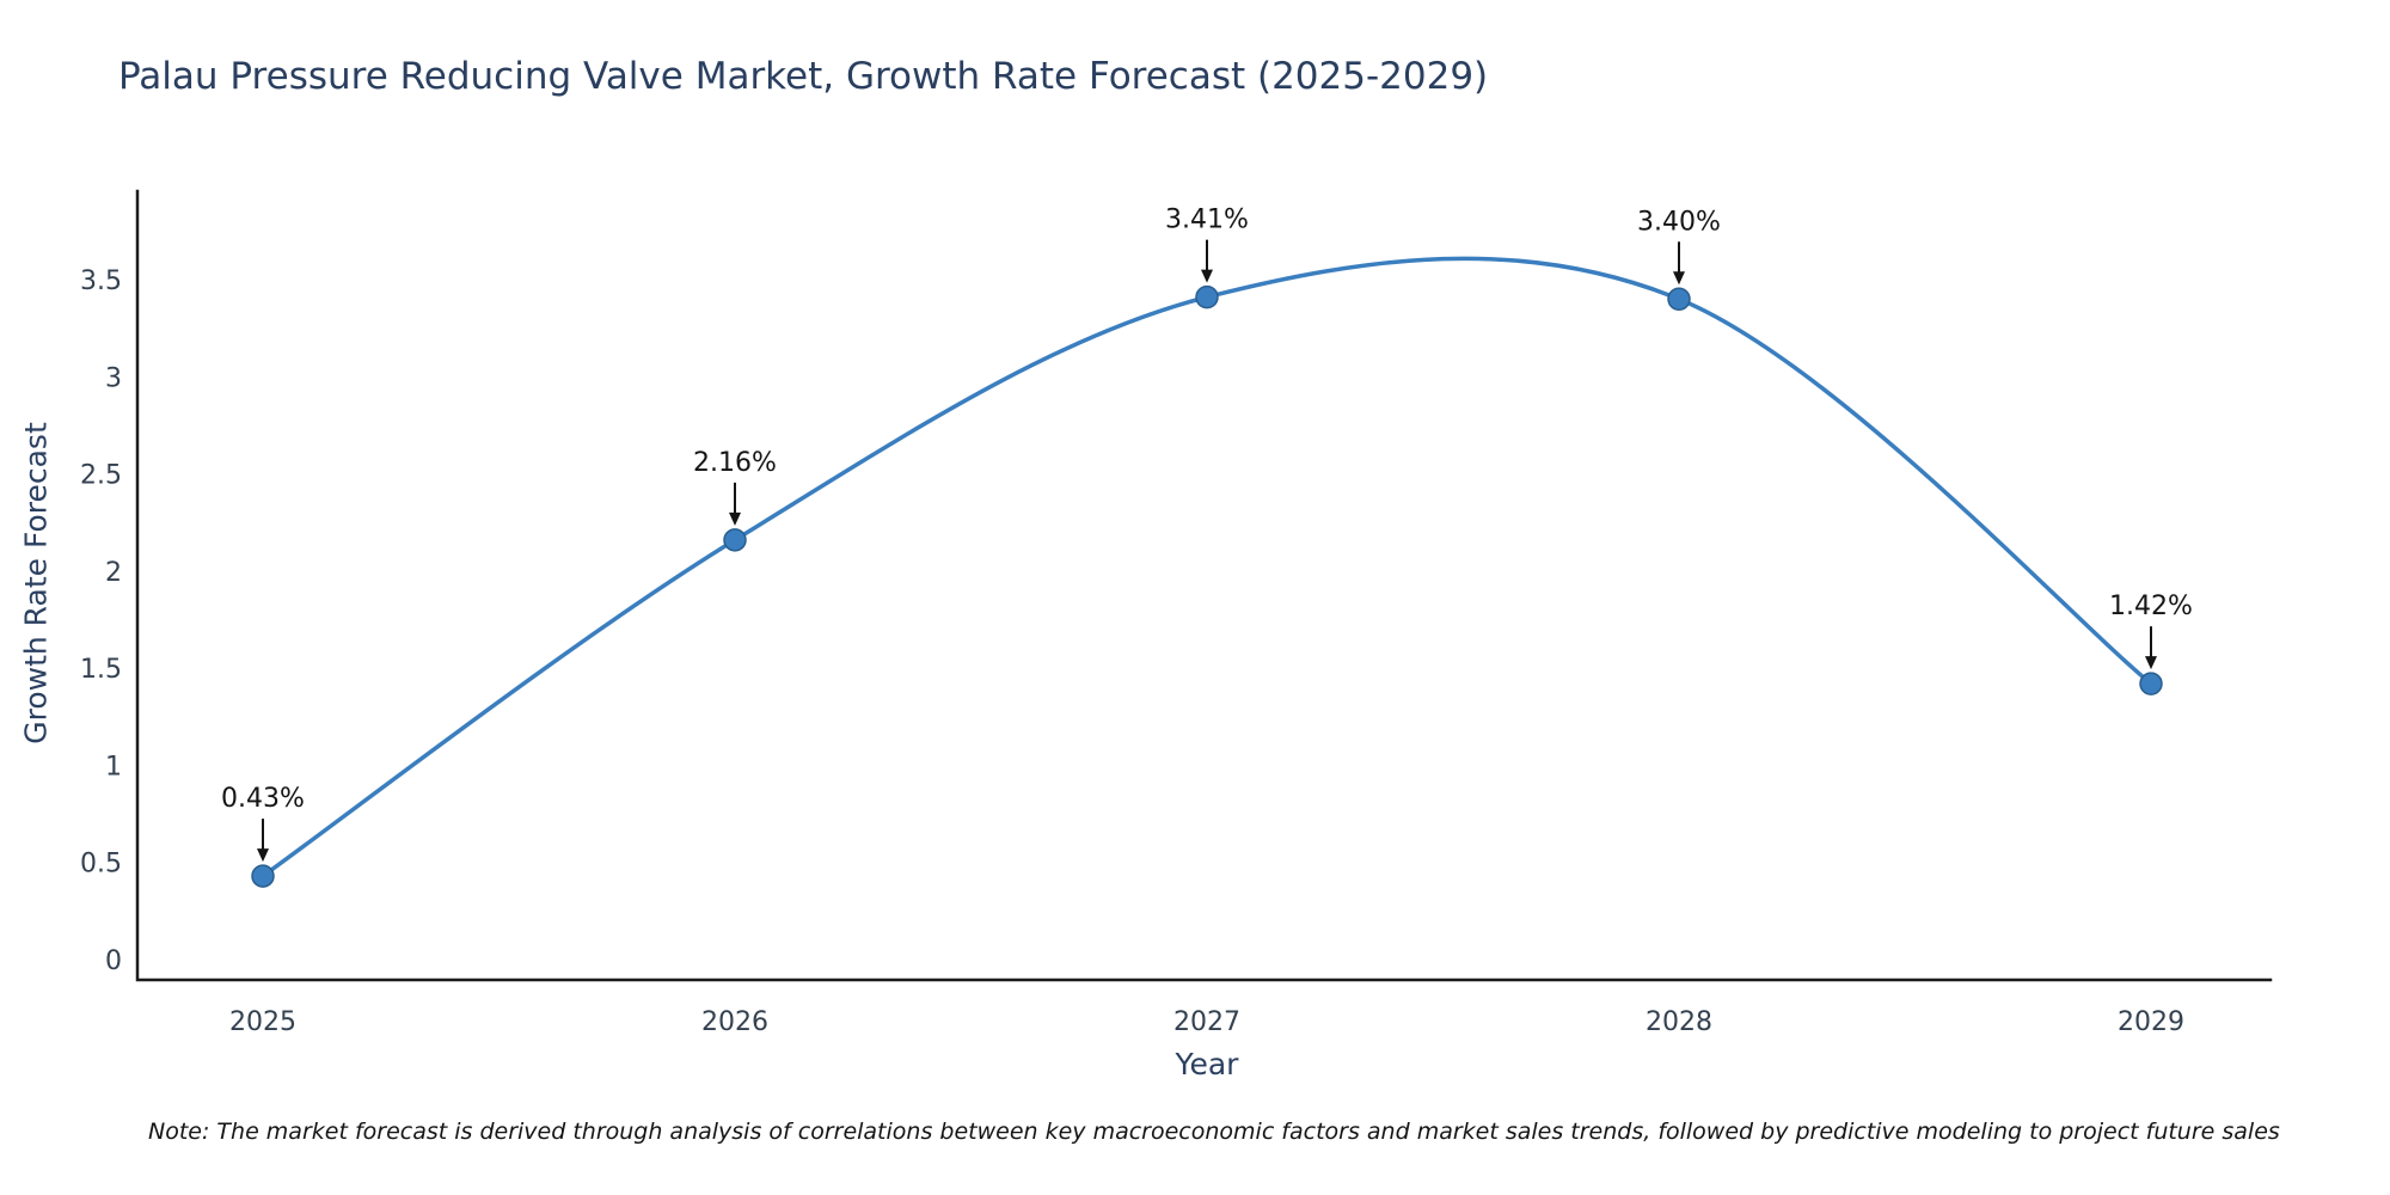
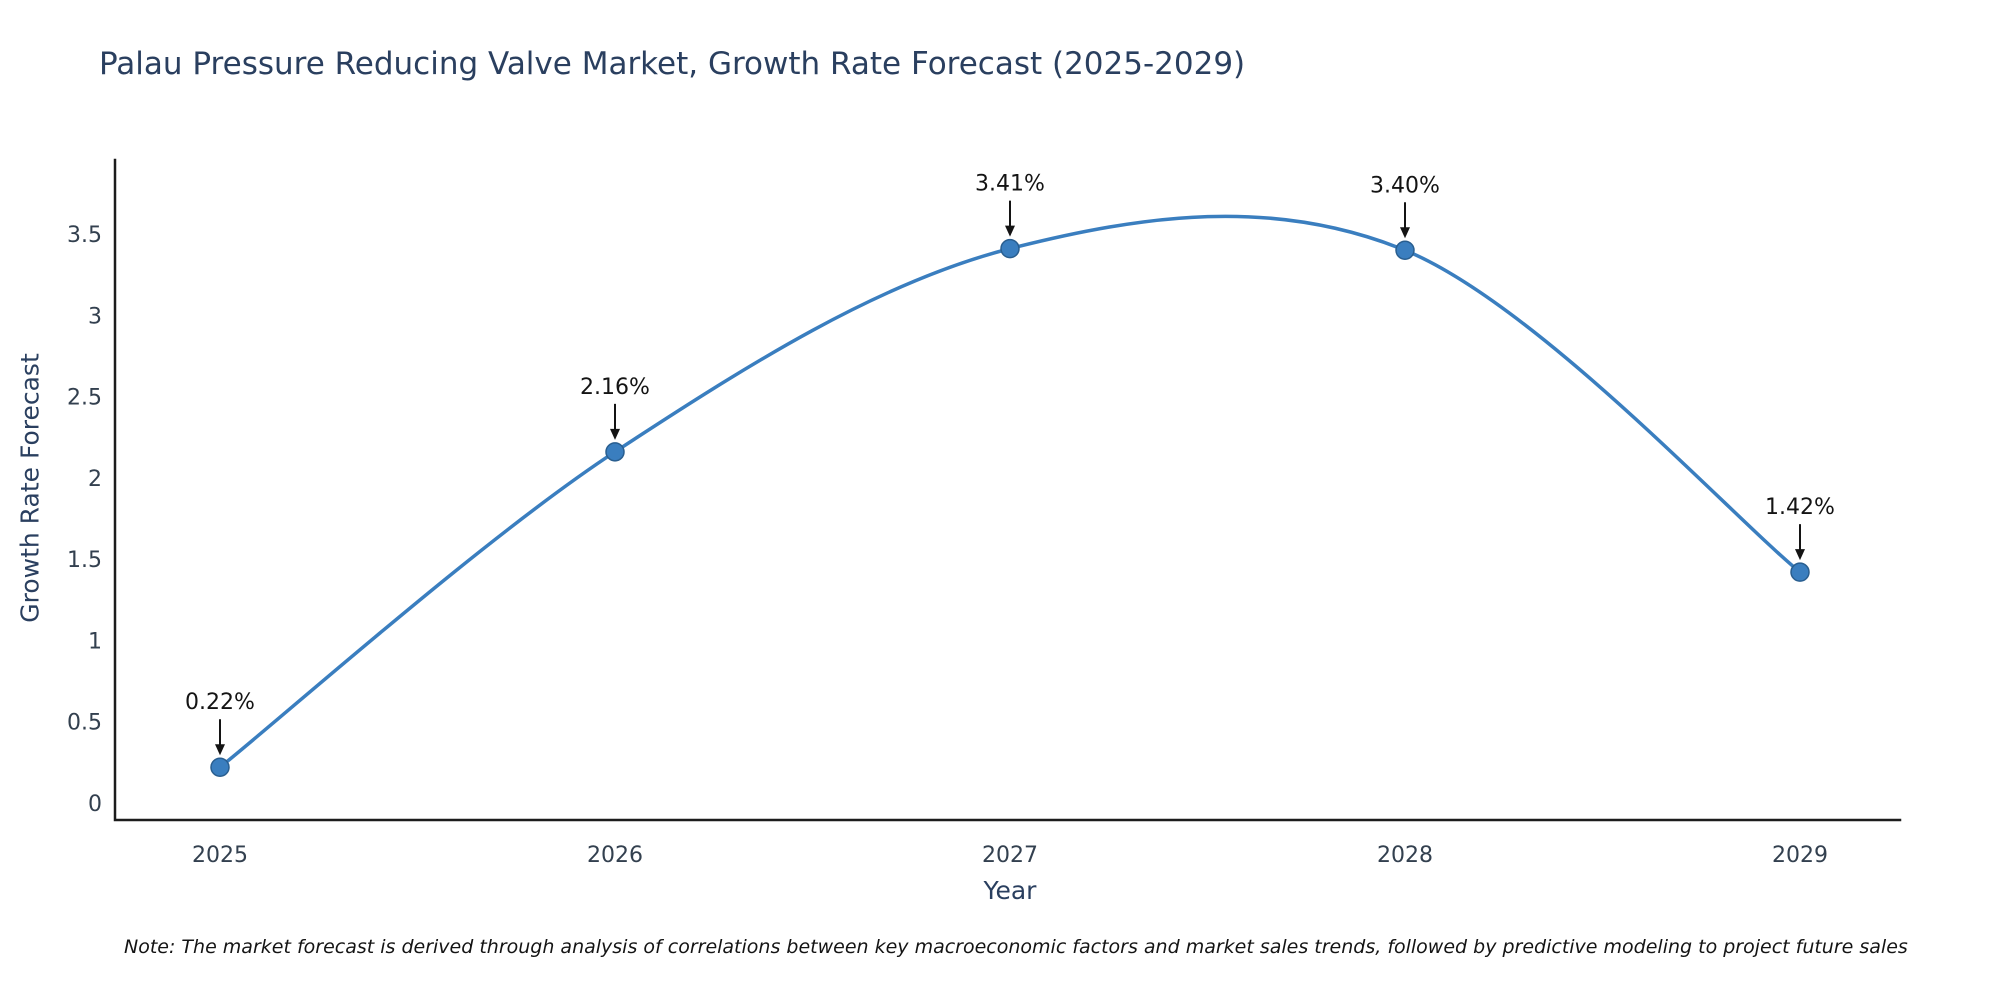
2025: 0.43% -> 0.22%
